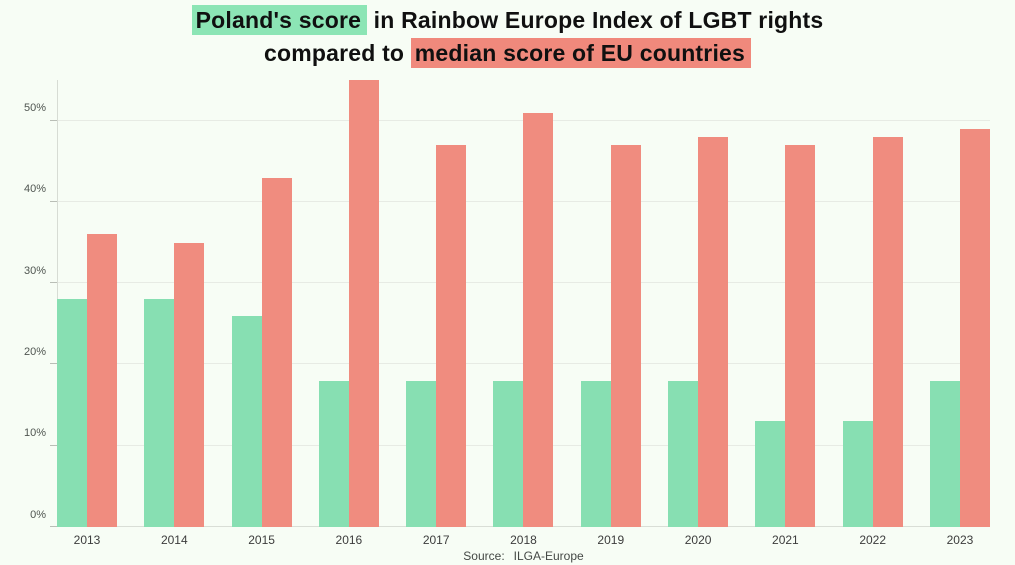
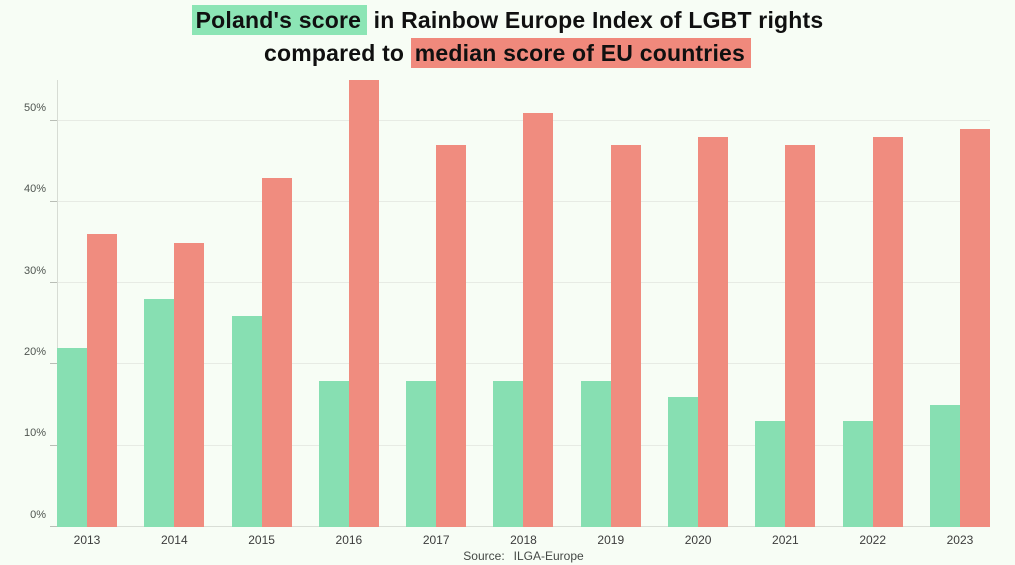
Poland's score/2013: 28% -> 22%
Poland's score/2020: 18% -> 16%
Poland's score/2023: 18% -> 15%
